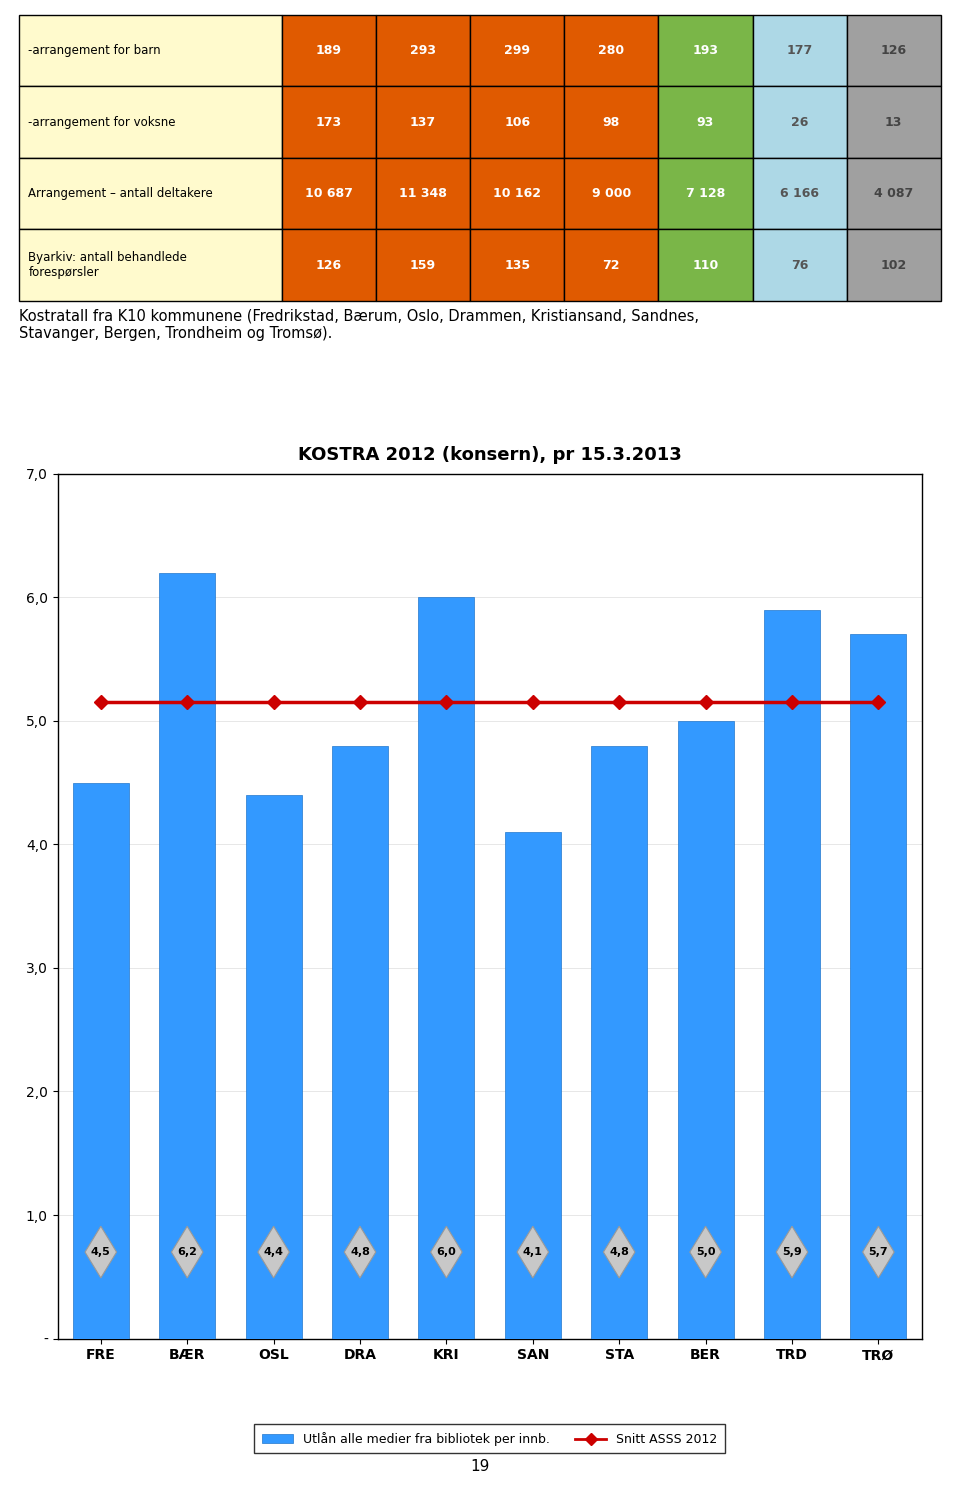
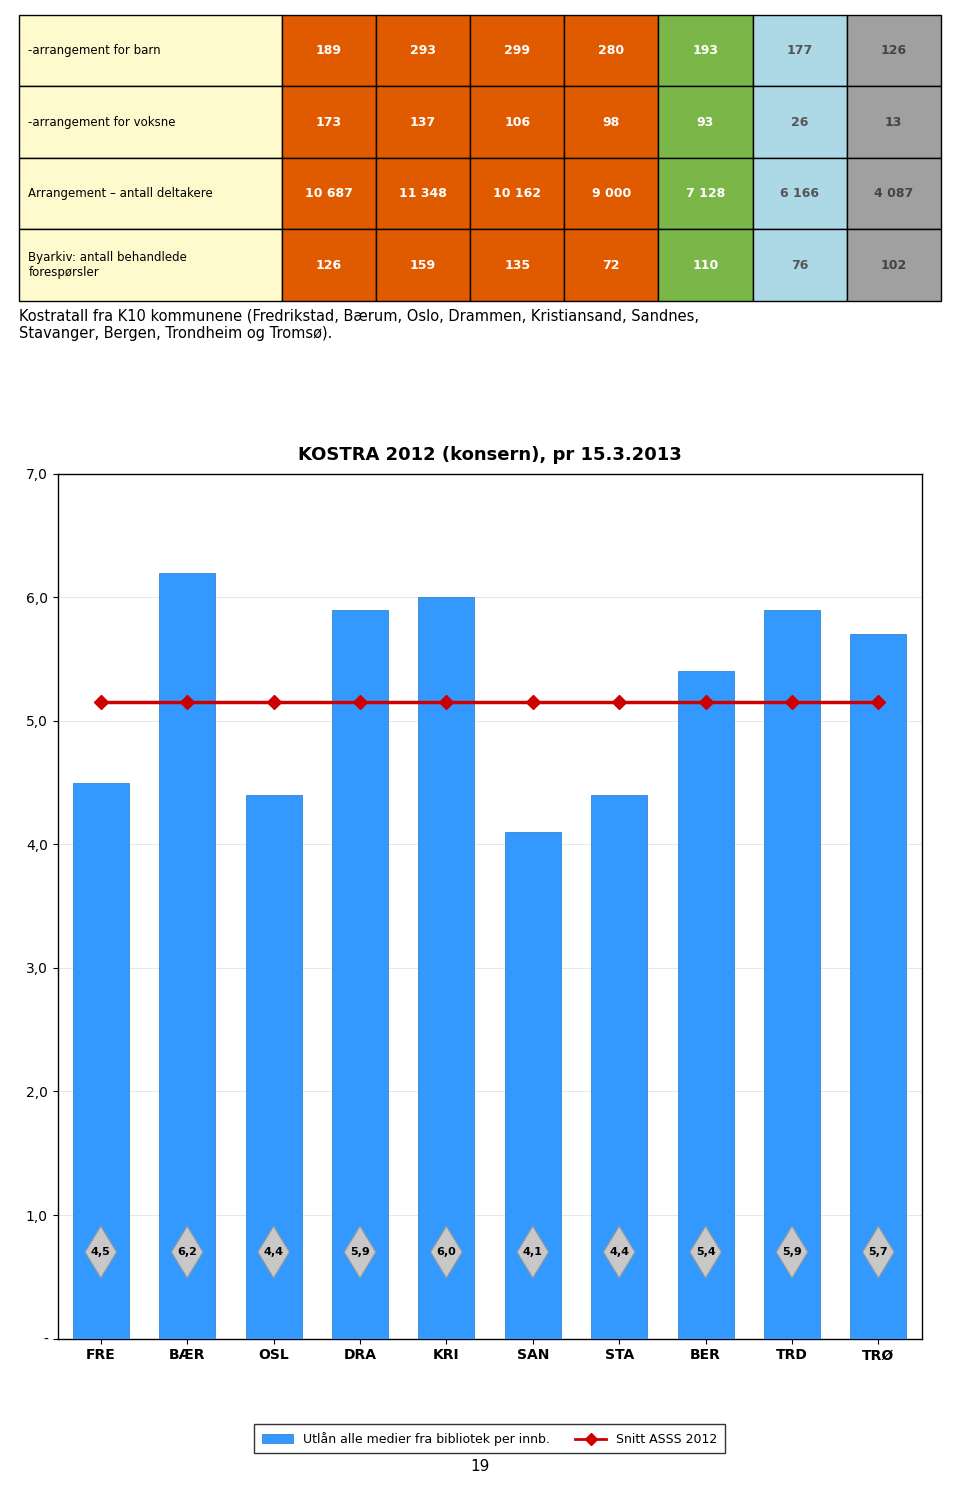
Utlån alle medier fra bibliotek per innb./DRA: 4,8 -> 5,9
Utlån alle medier fra bibliotek per innb./STA: 4,8 -> 4,4
Utlån alle medier fra bibliotek per innb./BER: 5,0 -> 5,4
